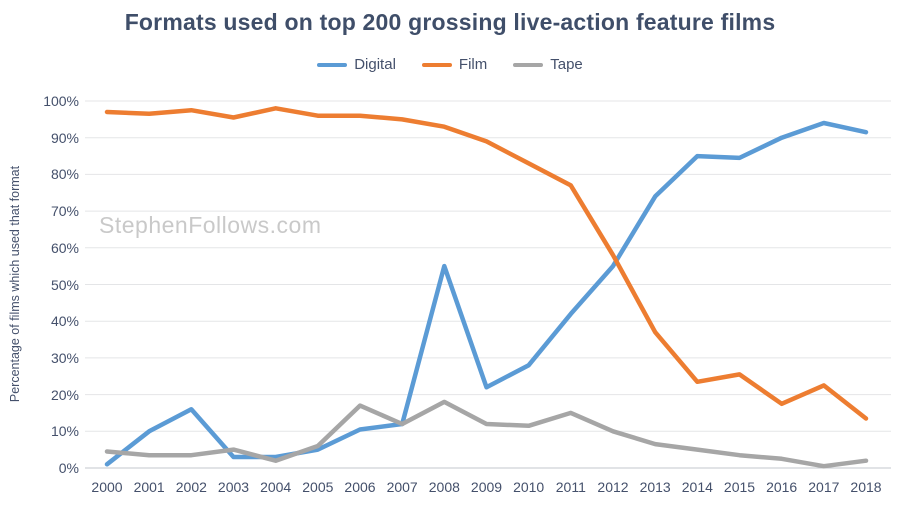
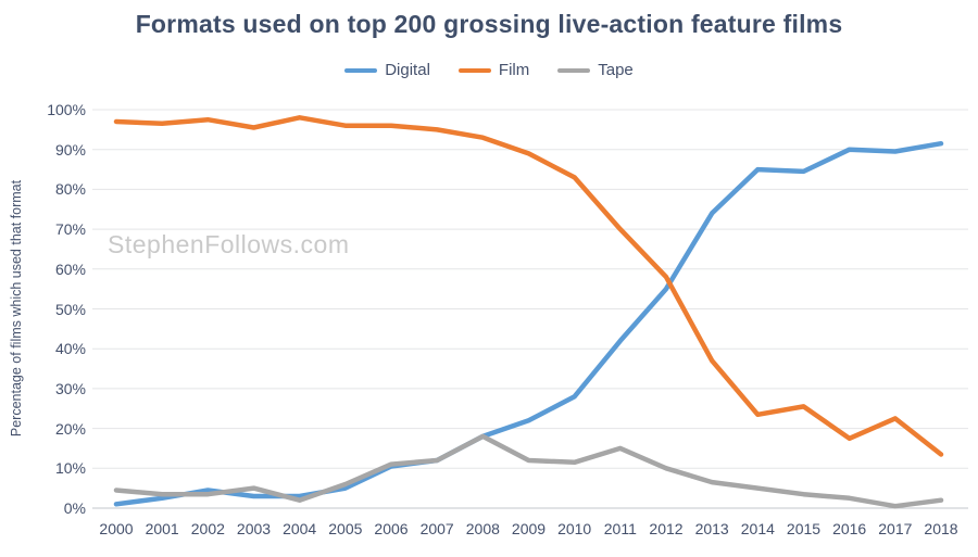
Digital/2001: 10% -> 2%
Digital/2002: 16% -> 4%
Tape/2006: 17% -> 11%
Digital/2008: 55% -> 18%
Film/2011: 77% -> 70%
Digital/2017: 94% -> 90%
